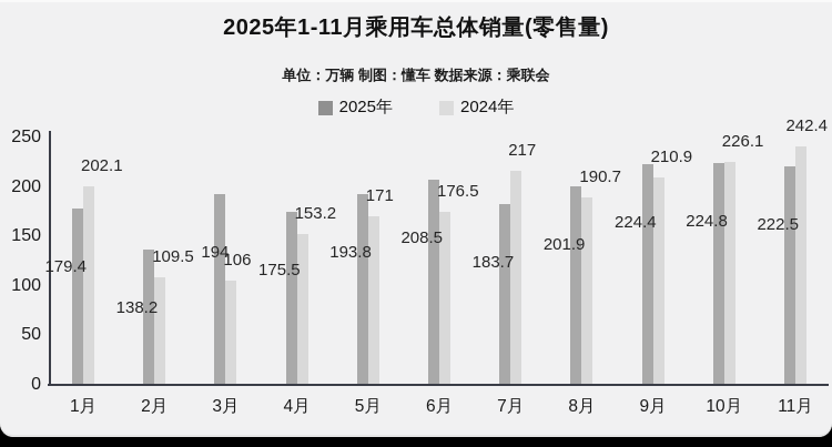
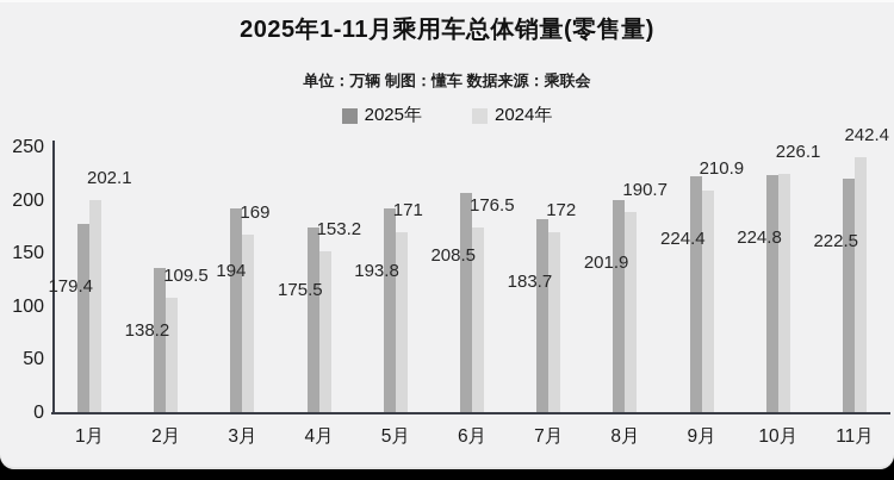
2024年/3月: 106 -> 169
2024年/7月: 217 -> 172
